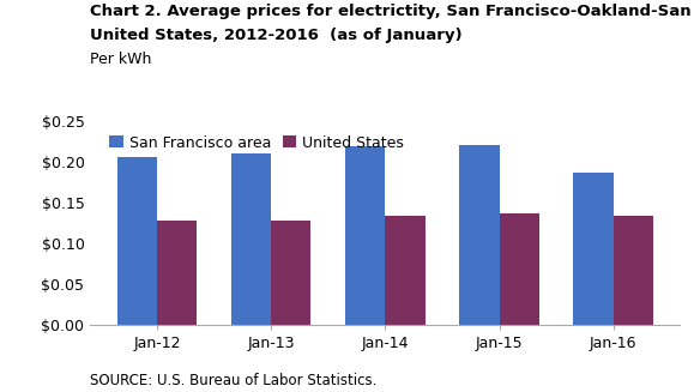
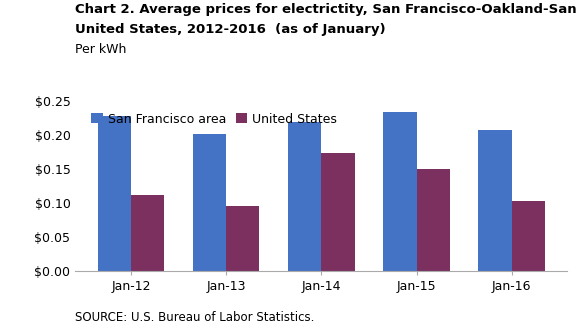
San Francisco area/Jan-12: $0.206 -> $0.228
United States/Jan-12: $0.128 -> $0.112
San Francisco area/Jan-13: $0.211 -> $0.202
United States/Jan-13: $0.129 -> $0.096
United States/Jan-14: $0.134 -> $0.174
San Francisco area/Jan-15: $0.221 -> $0.234
United States/Jan-15: $0.138 -> $0.150
San Francisco area/Jan-16: $0.188 -> $0.208
United States/Jan-16: $0.134 -> $0.104
